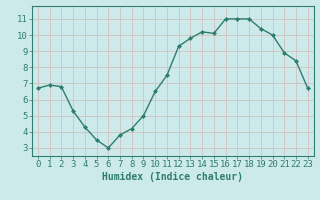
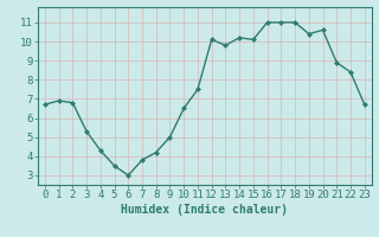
12: 9.3 -> 10.1
20: 10.0 -> 10.6
